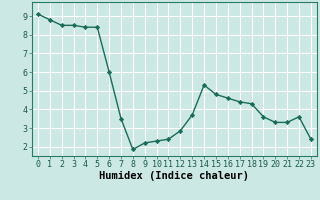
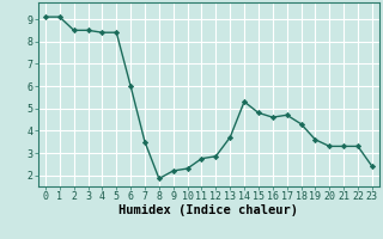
1: 8.8 -> 9.1
11: 2.4 -> 2.8
17: 4.4 -> 4.7
22: 3.6 -> 3.3
